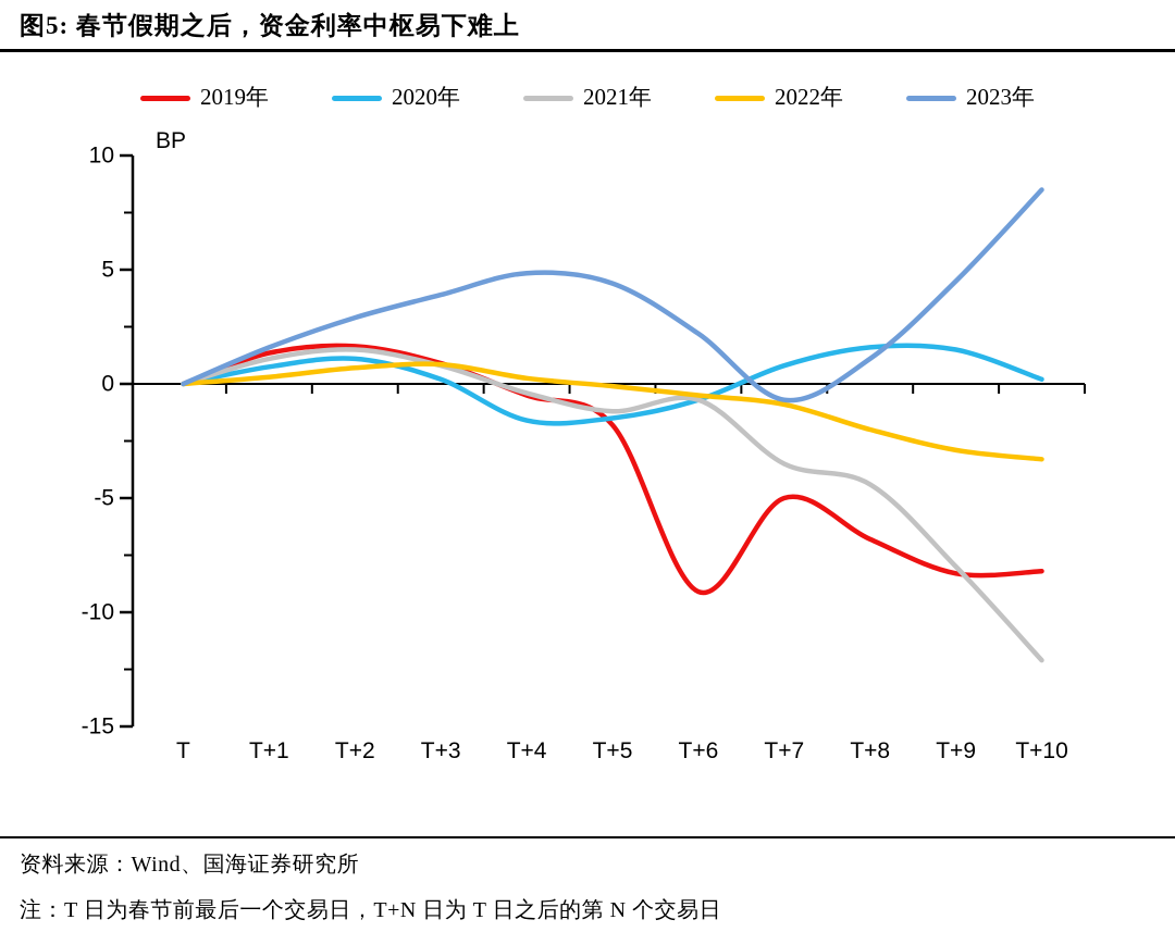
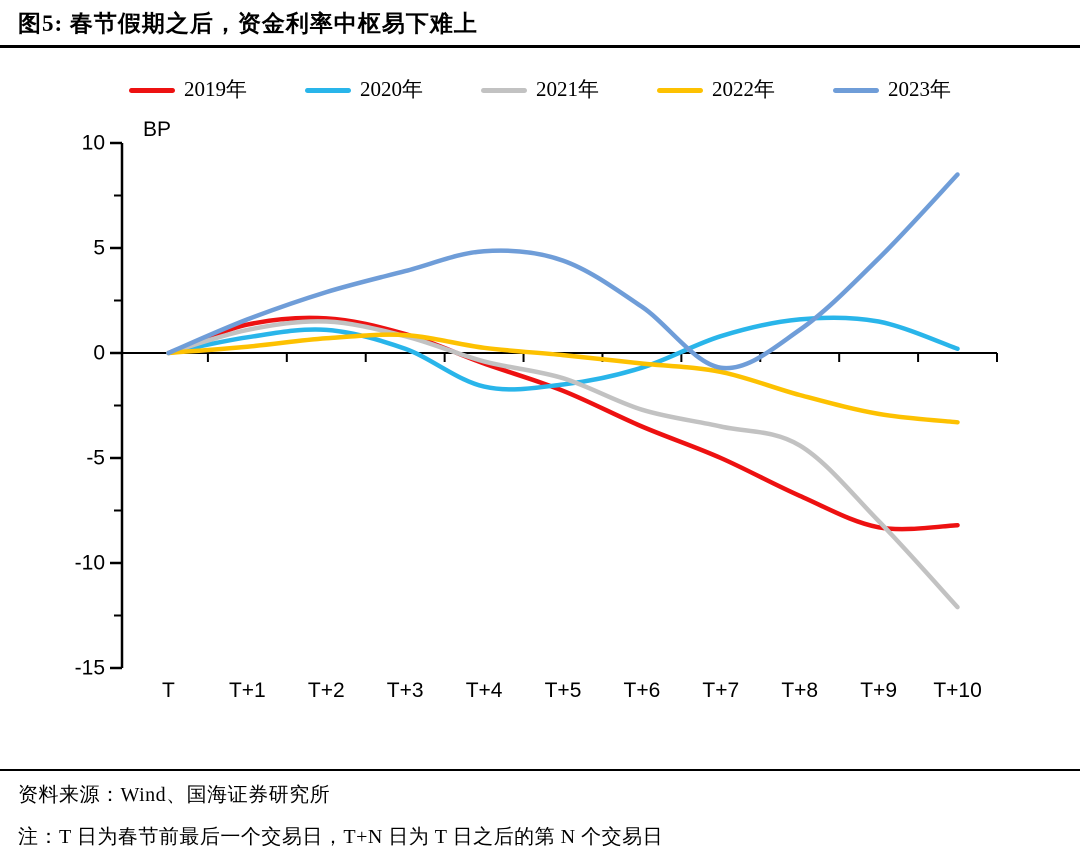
2019年/T+6: -9.1 -> -3.5
2021年/T+6: -0.7 -> -2.7
